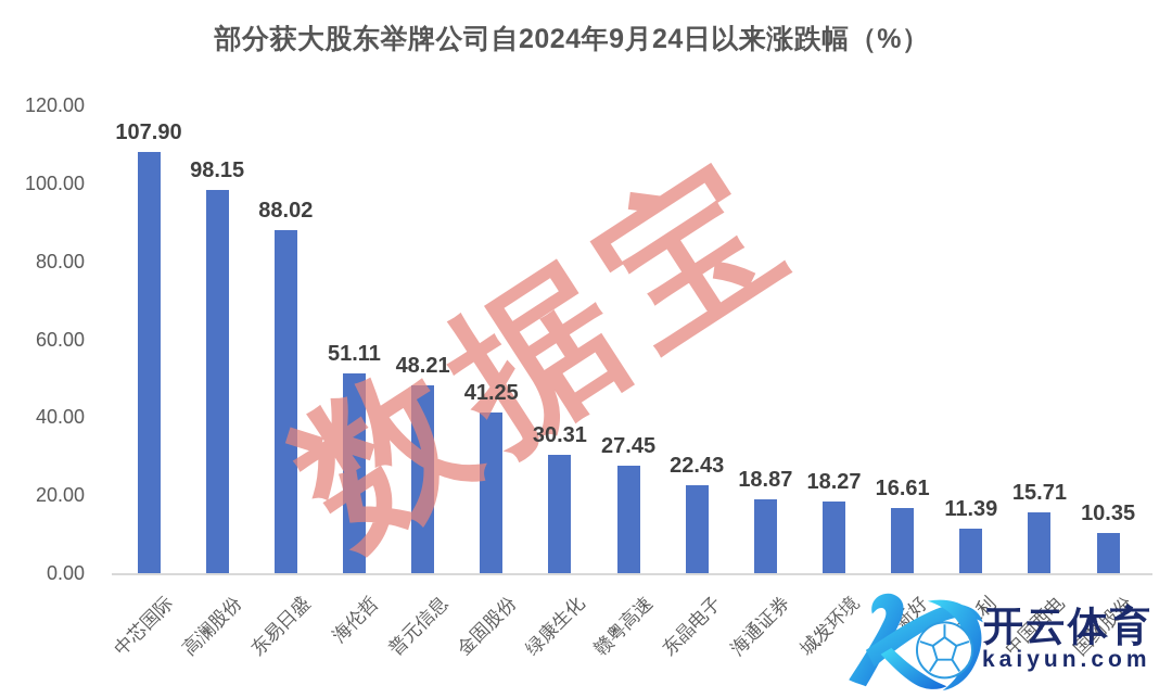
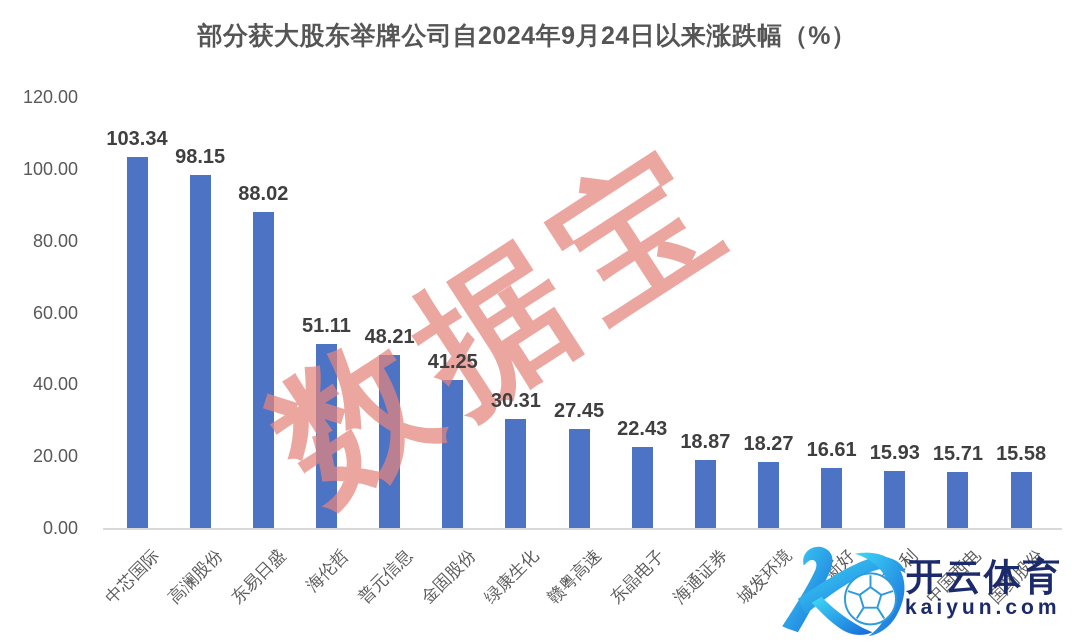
中芯国际: 107.90 -> 103.34
钱江水利: 11.39 -> 15.93
国药股份: 10.35 -> 15.58
